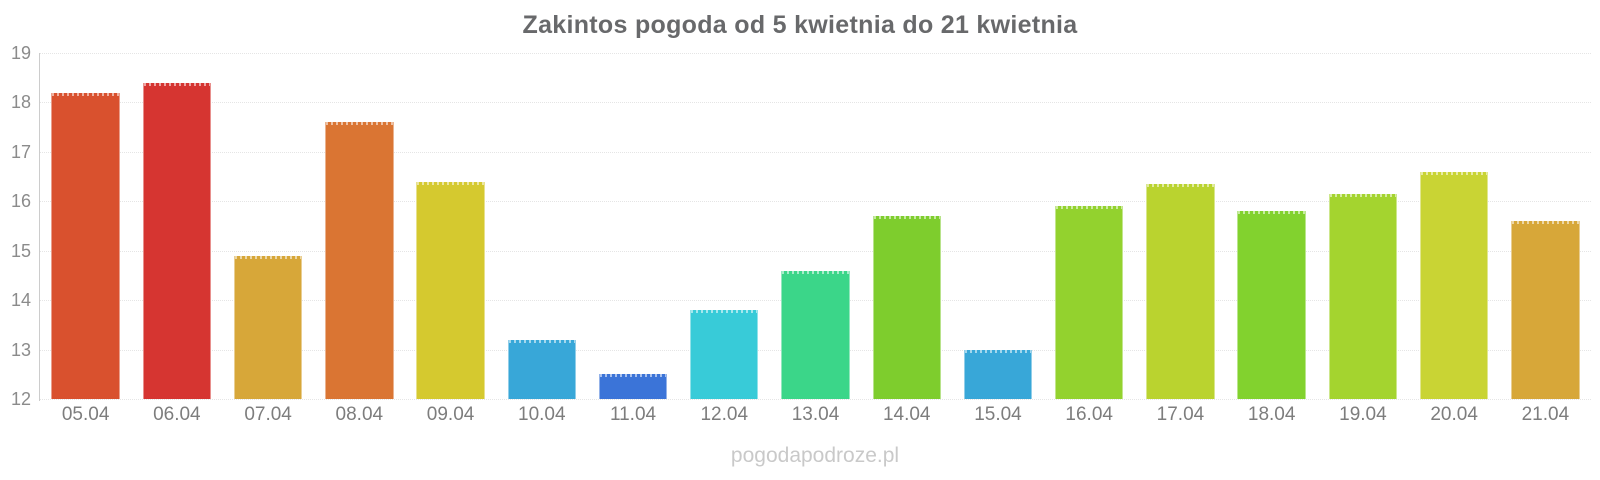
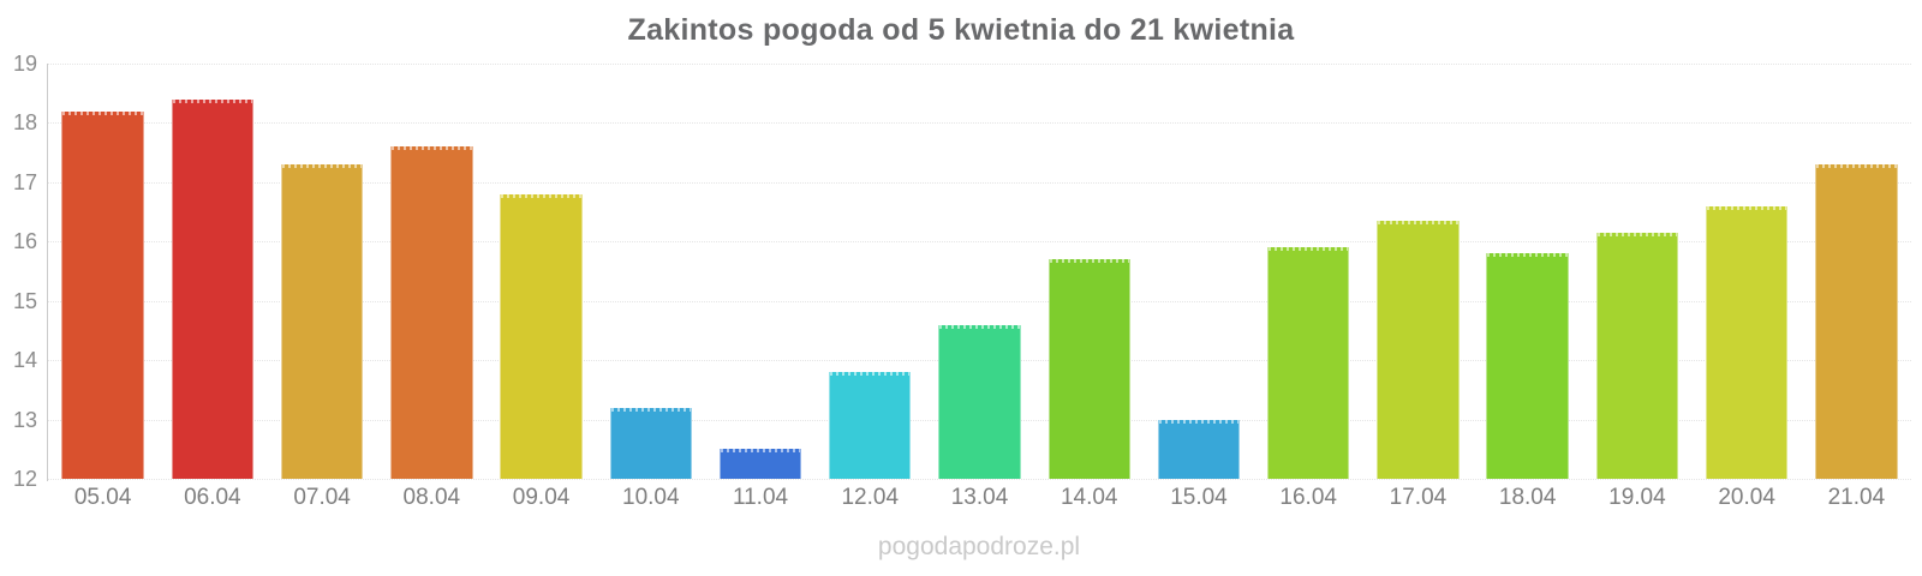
07.04: 14.9 -> 17.3
09.04: 16.4 -> 16.8
21.04: 15.6 -> 17.3
